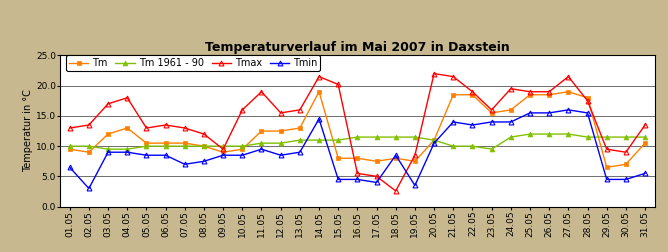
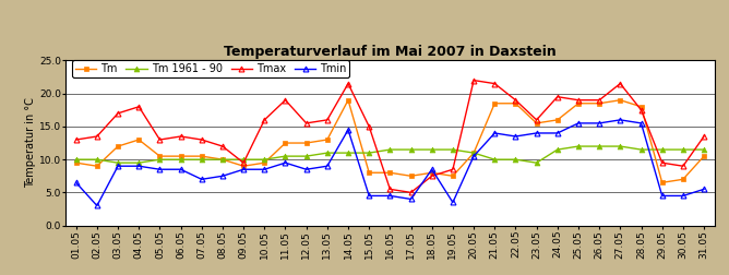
Tmax/15.05: 20.2 -> 15.0
Tmax/18.05: 2.6 -> 7.5
